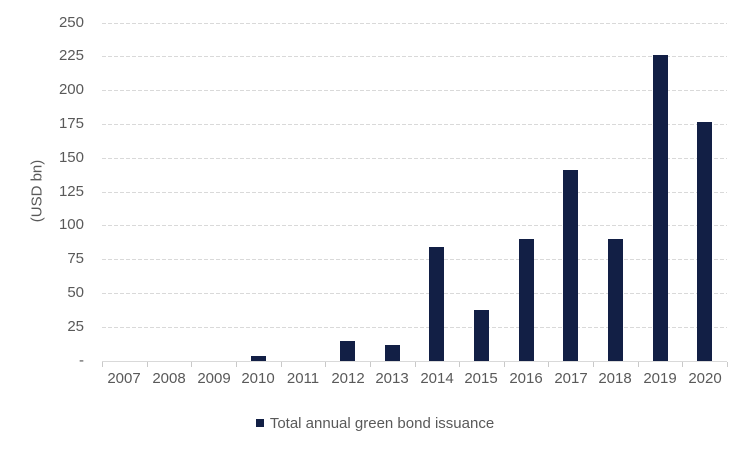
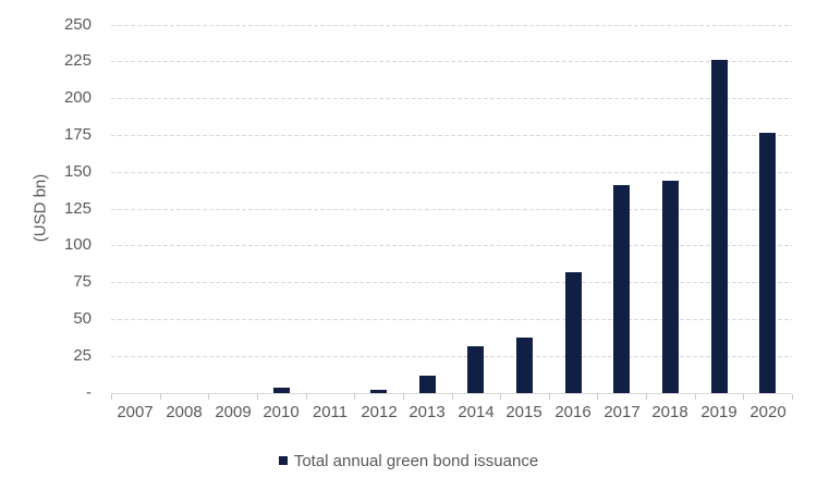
2012: 15 -> 2
2014: 84 -> 32
2016: 90 -> 82
2018: 90 -> 144
